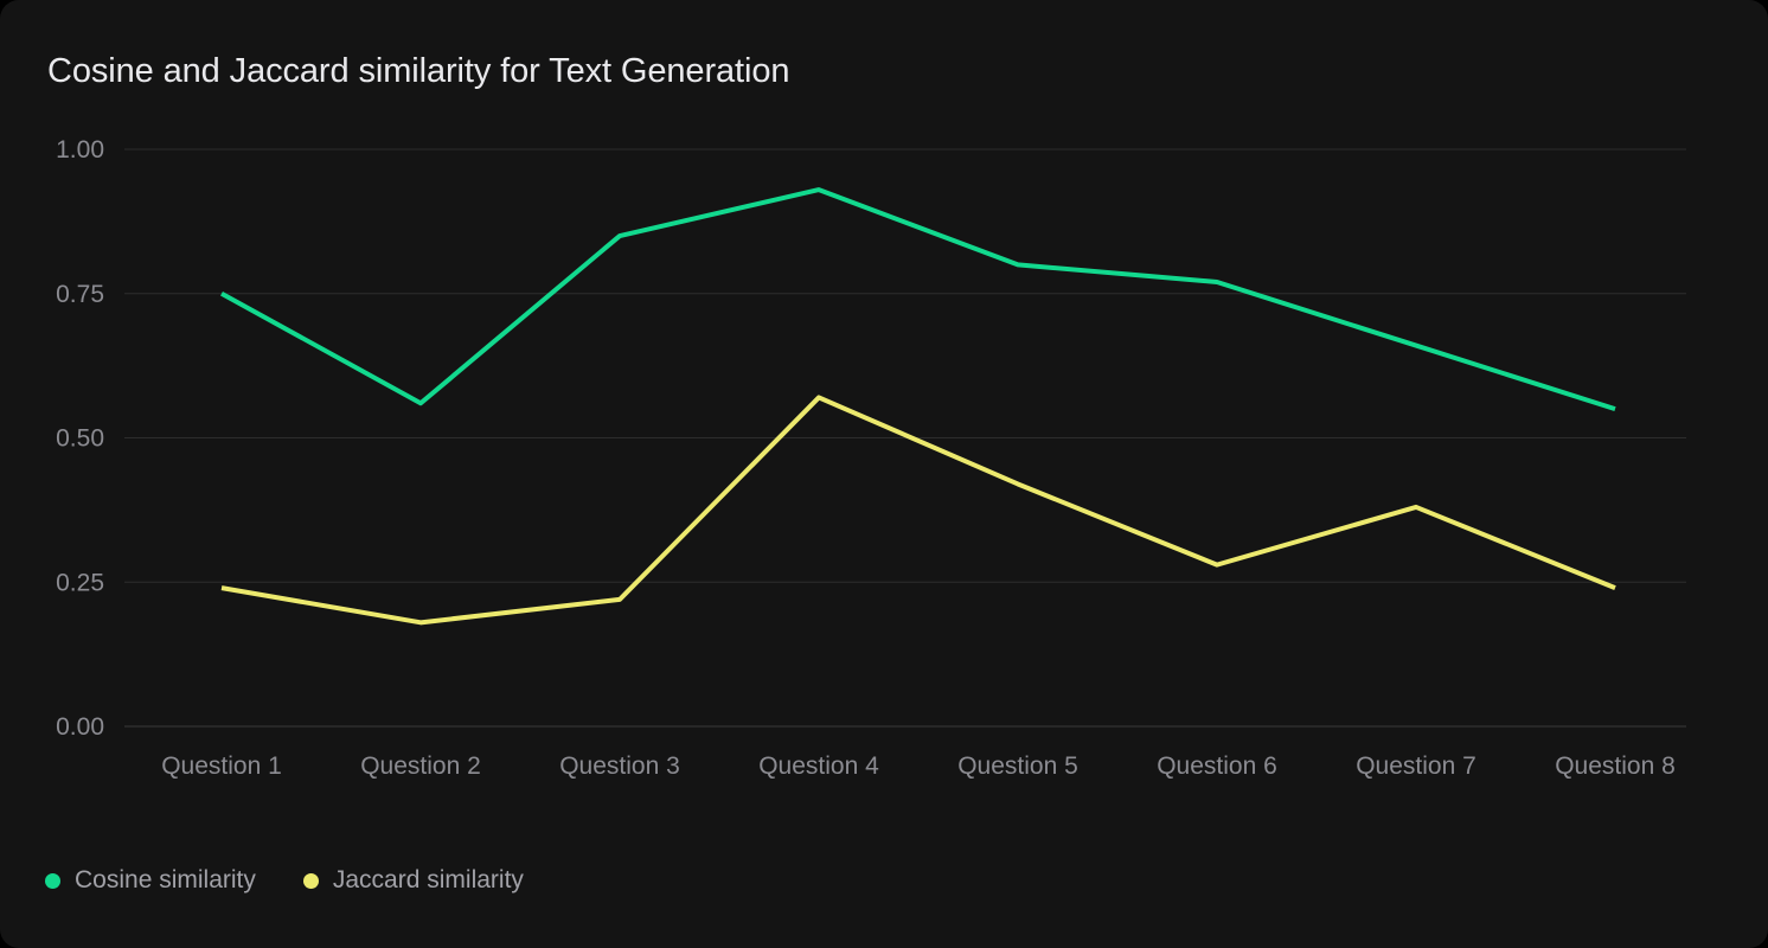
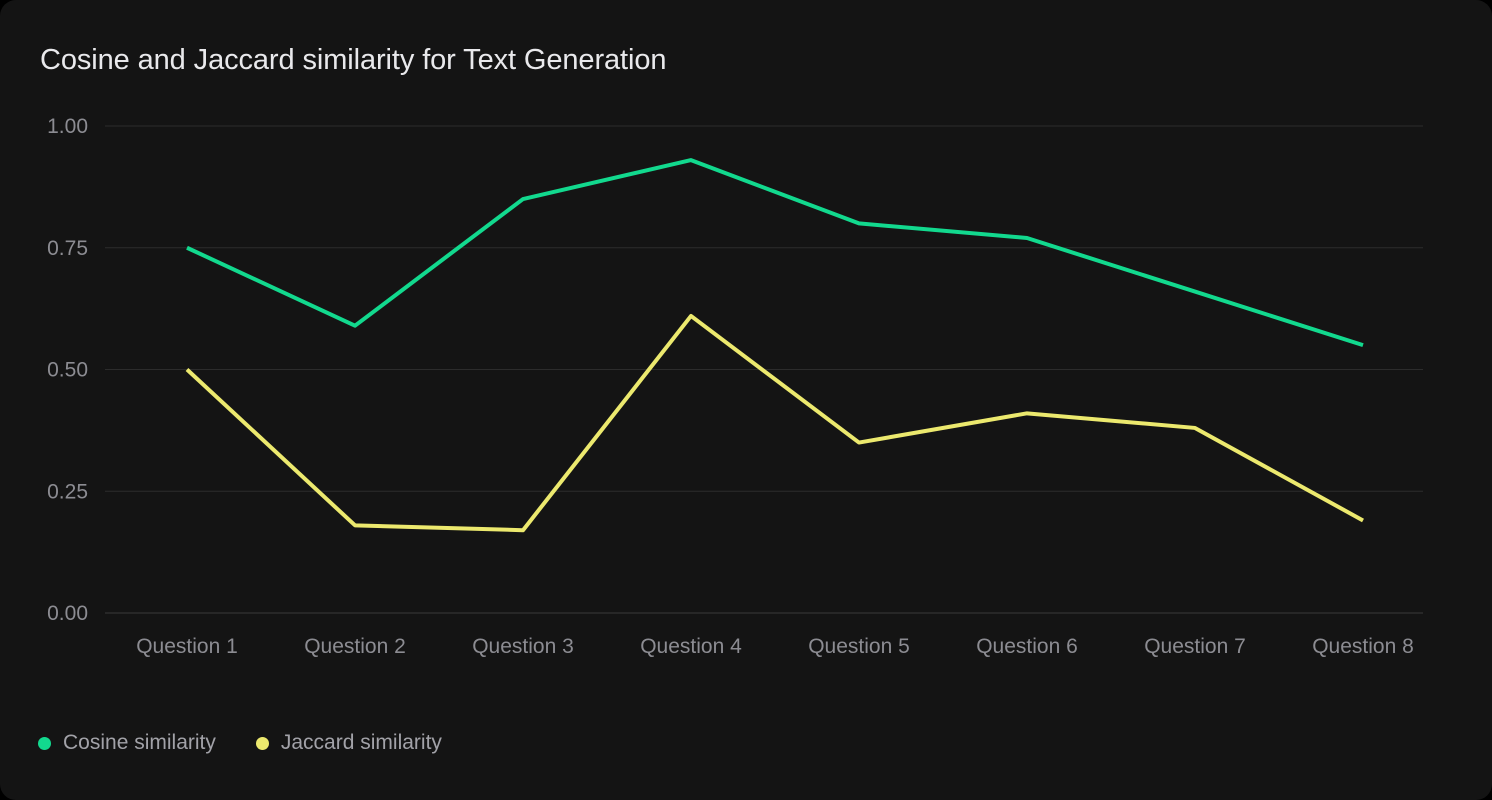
Jaccard similarity/Question 1: 0.24 -> 0.50
Cosine similarity/Question 2: 0.56 -> 0.59
Jaccard similarity/Question 3: 0.22 -> 0.17
Jaccard similarity/Question 4: 0.57 -> 0.61
Jaccard similarity/Question 5: 0.42 -> 0.35
Jaccard similarity/Question 6: 0.28 -> 0.41
Jaccard similarity/Question 8: 0.24 -> 0.19
